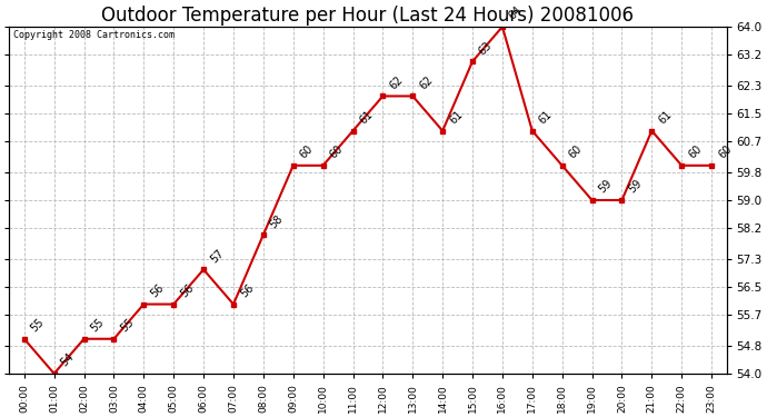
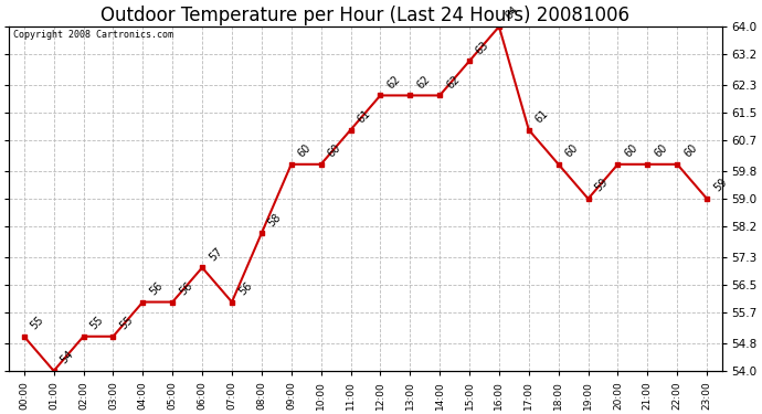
14:00: 61 -> 62
20:00: 59 -> 60
21:00: 61 -> 60
23:00: 60 -> 59
